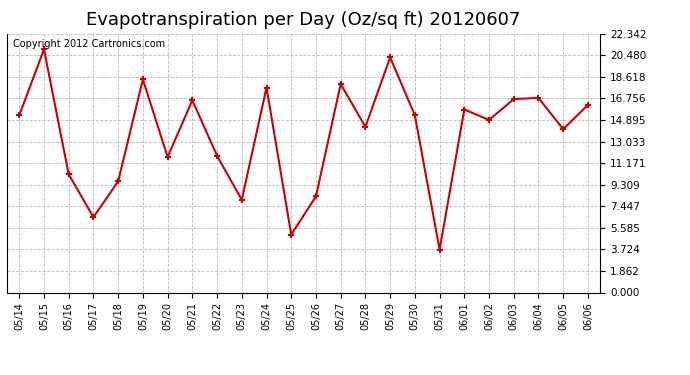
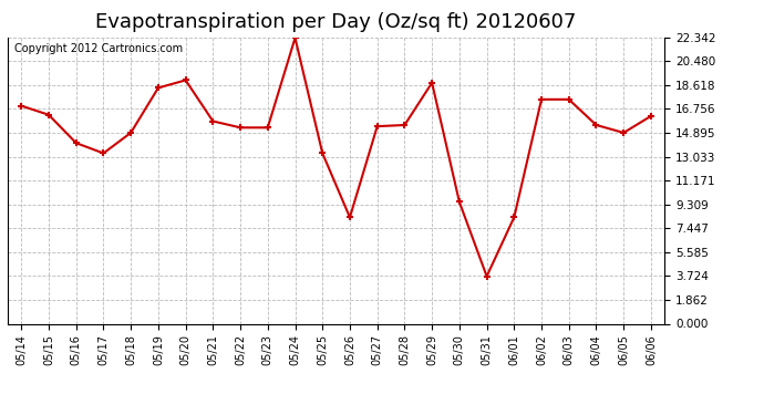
05/14: 15.3 -> 17.0
05/15: 21.0 -> 16.3
05/16: 10.2 -> 14.1
05/17: 6.5 -> 13.3
05/18: 9.6 -> 14.9
05/20: 11.7 -> 19.0
05/21: 16.6 -> 15.8
05/22: 11.8 -> 15.3
05/23: 8.0 -> 15.3
05/24: 17.7 -> 22.3
05/25: 5.0 -> 13.3
05/27: 18.0 -> 15.4
05/28: 14.3 -> 15.5
05/29: 20.3 -> 18.8
05/30: 15.3 -> 9.5
06/01: 15.8 -> 8.3
06/02: 14.9 -> 17.5
06/03: 16.7 -> 17.5
06/04: 16.8 -> 15.5
06/05: 14.1 -> 14.9
